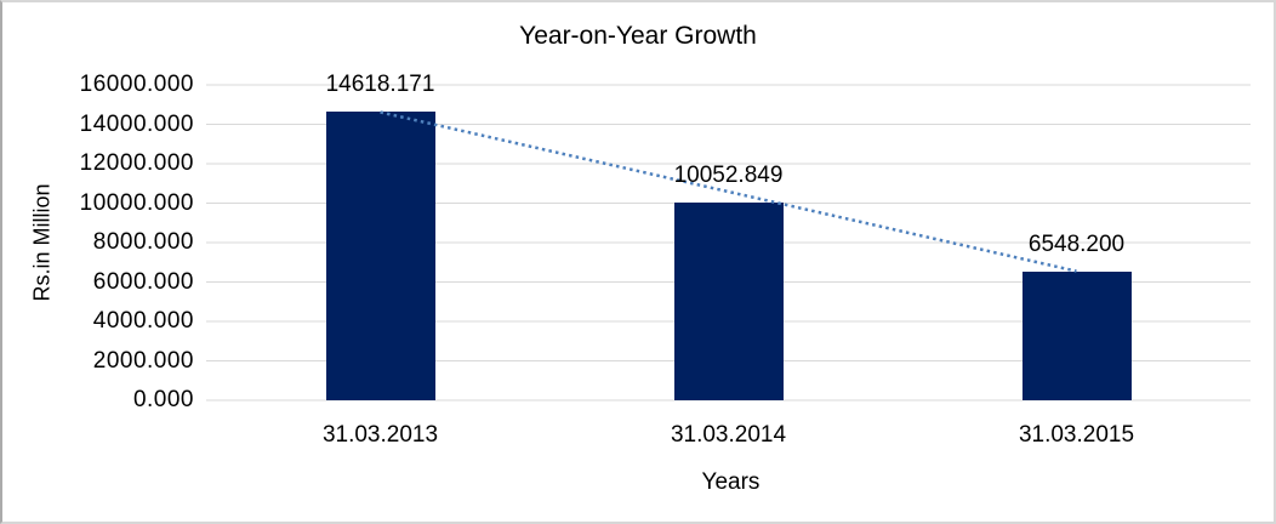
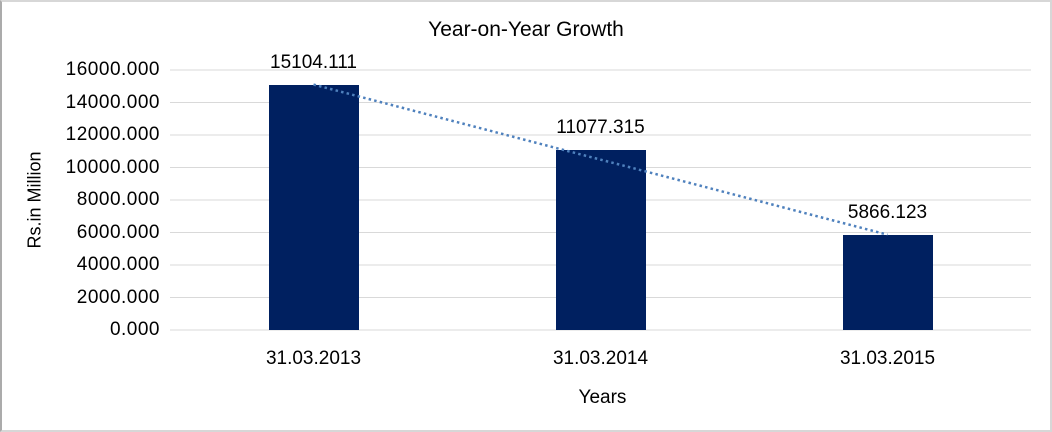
31.03.2013: 14618.171 -> 15104.111
31.03.2014: 10052.849 -> 11077.315
31.03.2015: 6548.200 -> 5866.123
